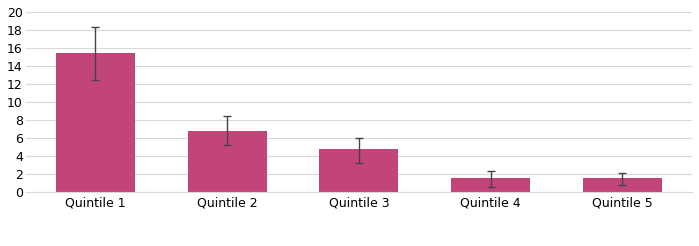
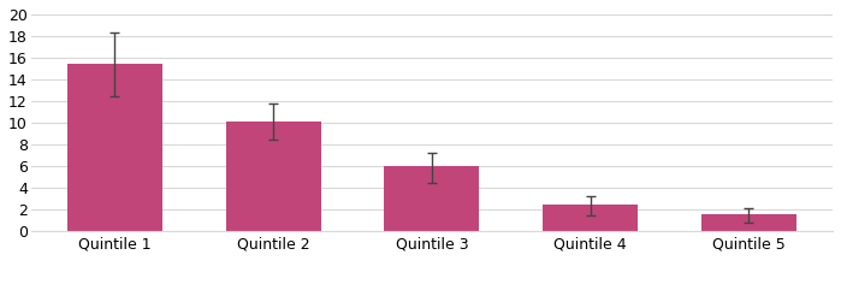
Quintile 2: 6.8 -> 10.1
Quintile 3: 4.8 -> 6.0
Quintile 4: 1.6 -> 2.5
